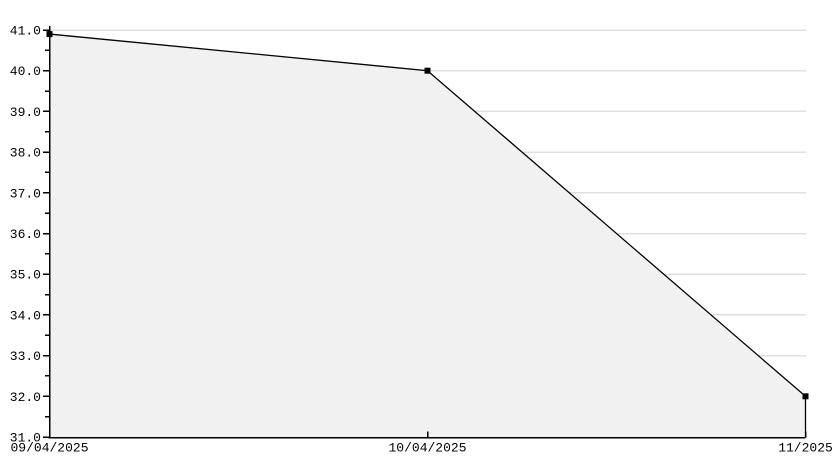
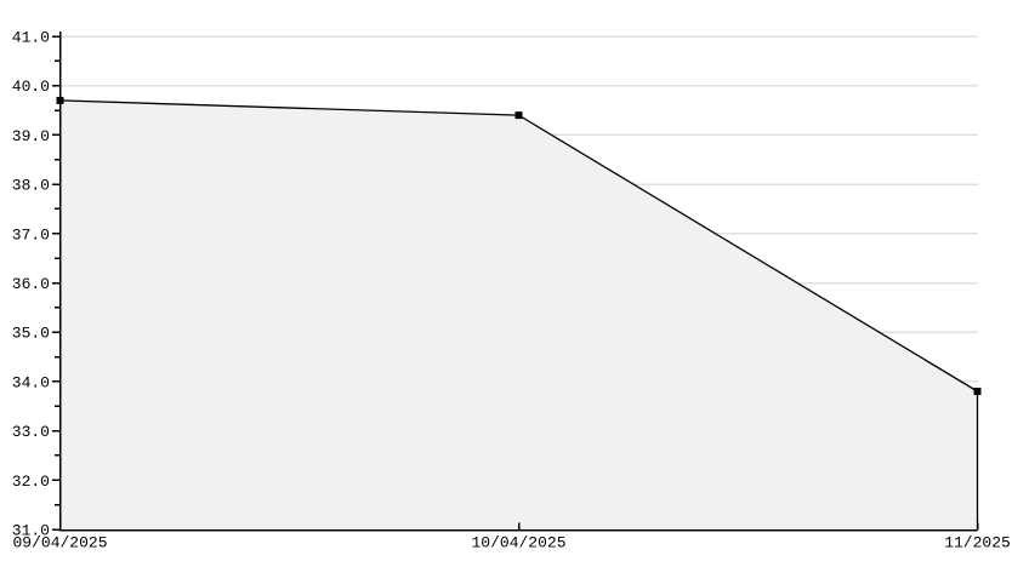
09/04/2025: 40.9 -> 39.7
10/04/2025: 40.0 -> 39.4
11/2025: 32.0 -> 33.8
